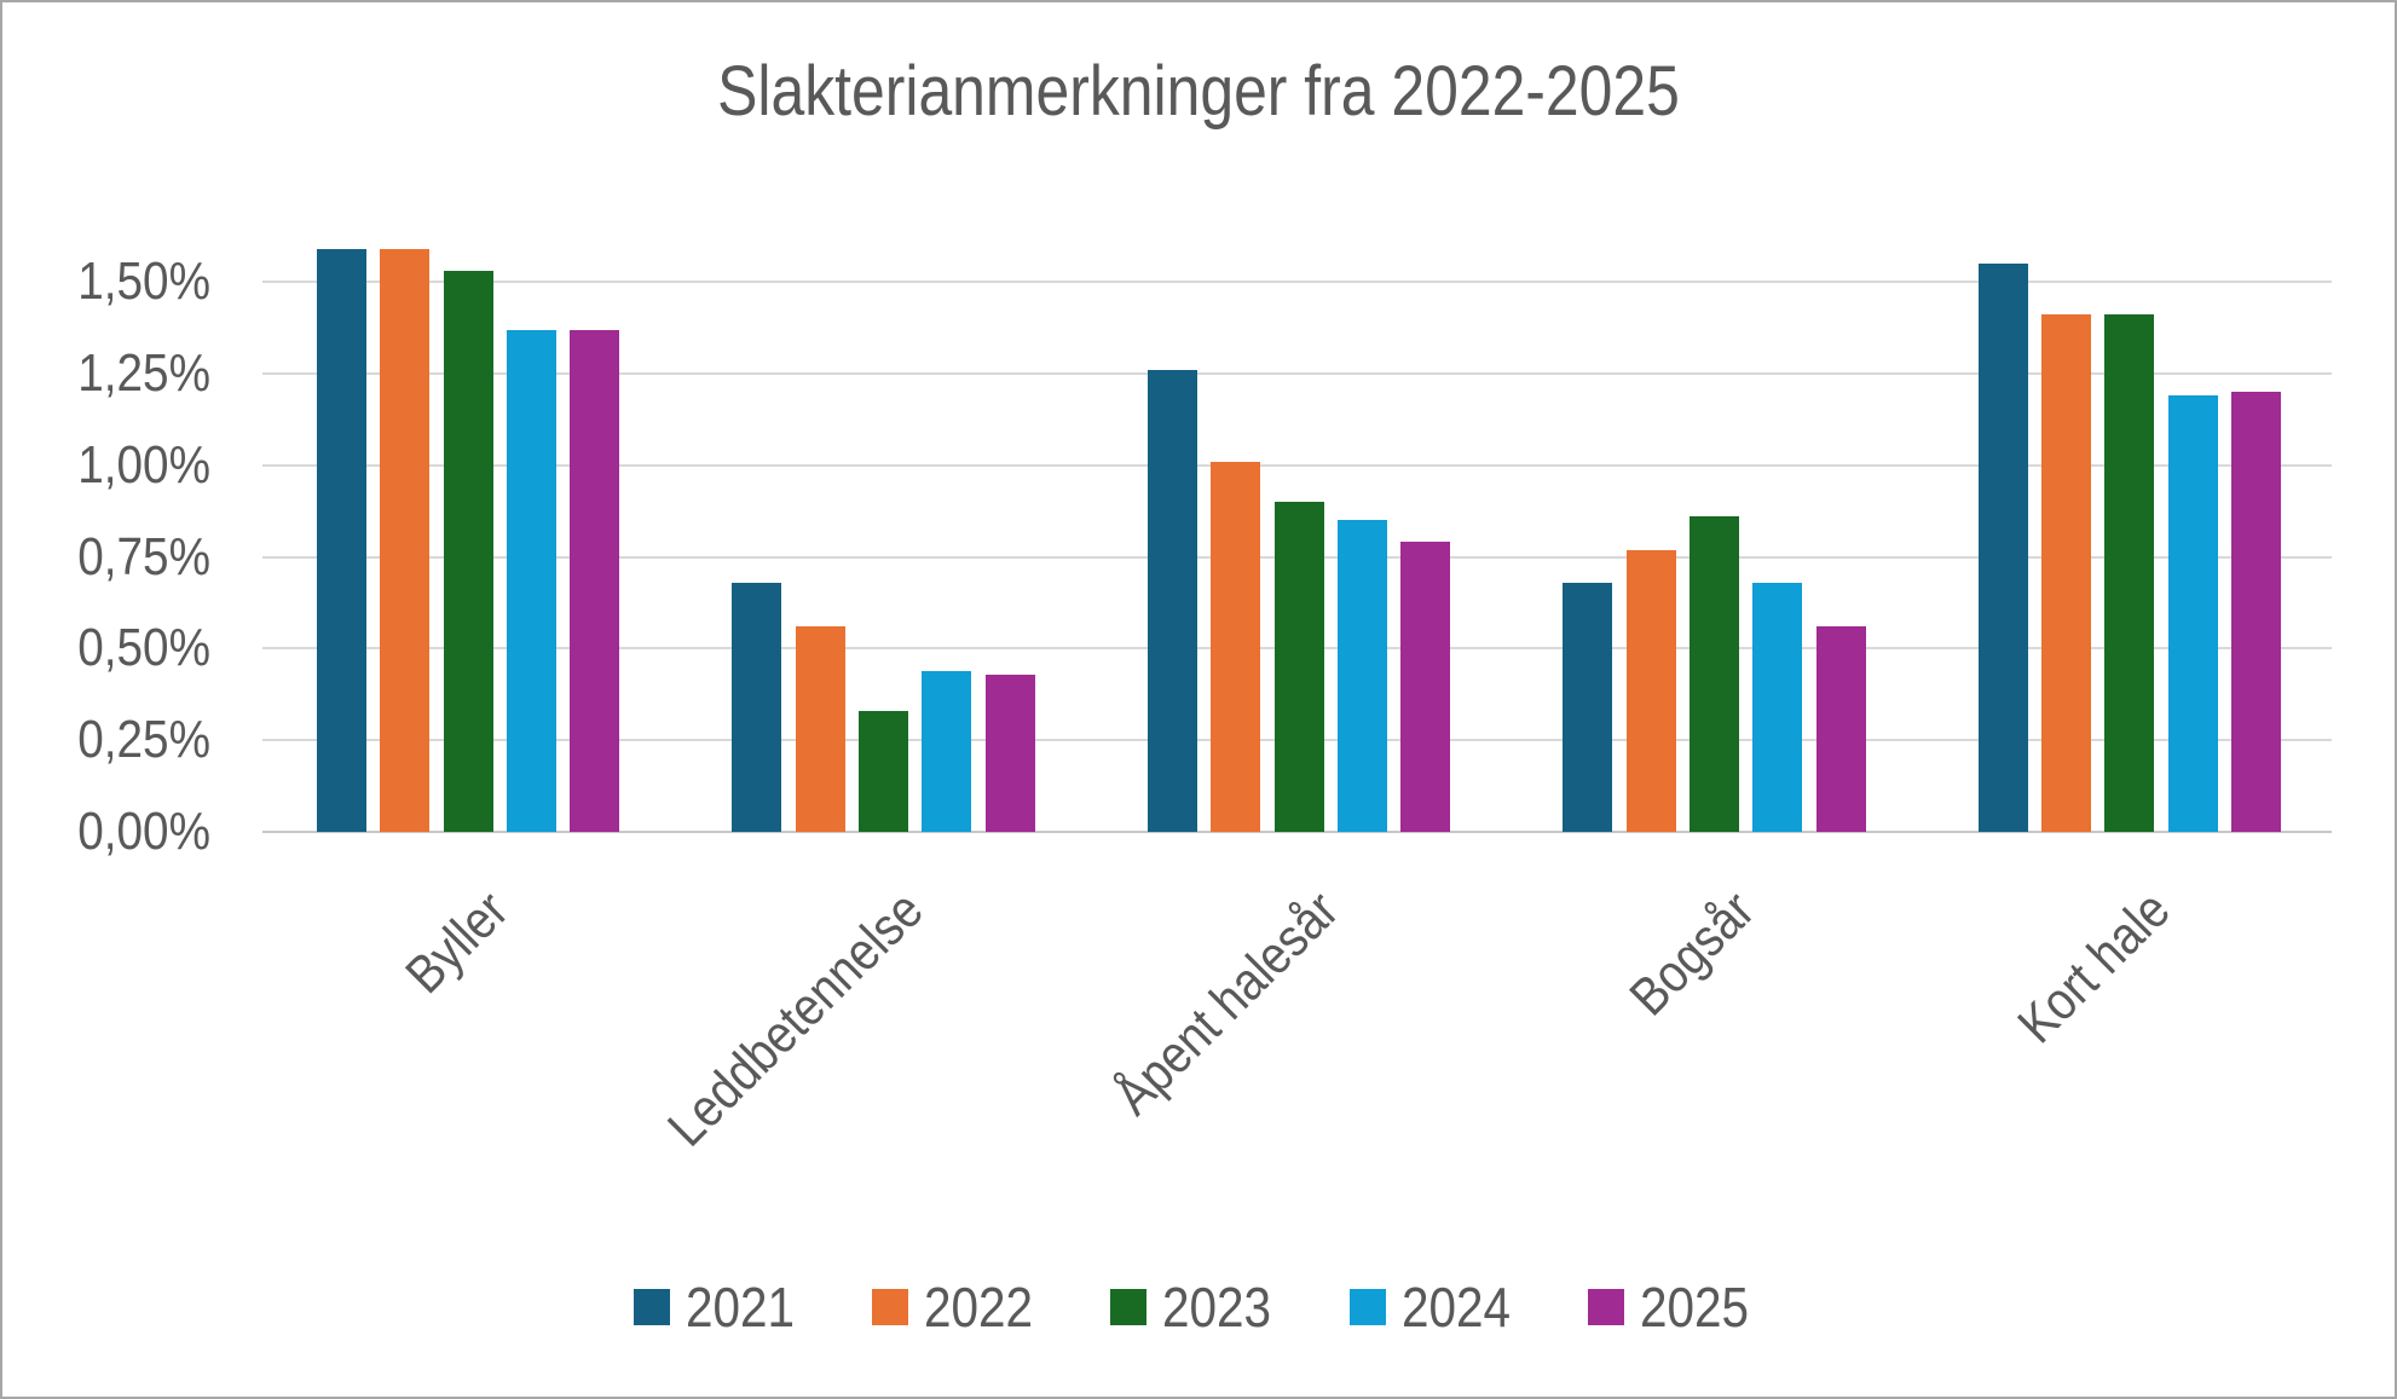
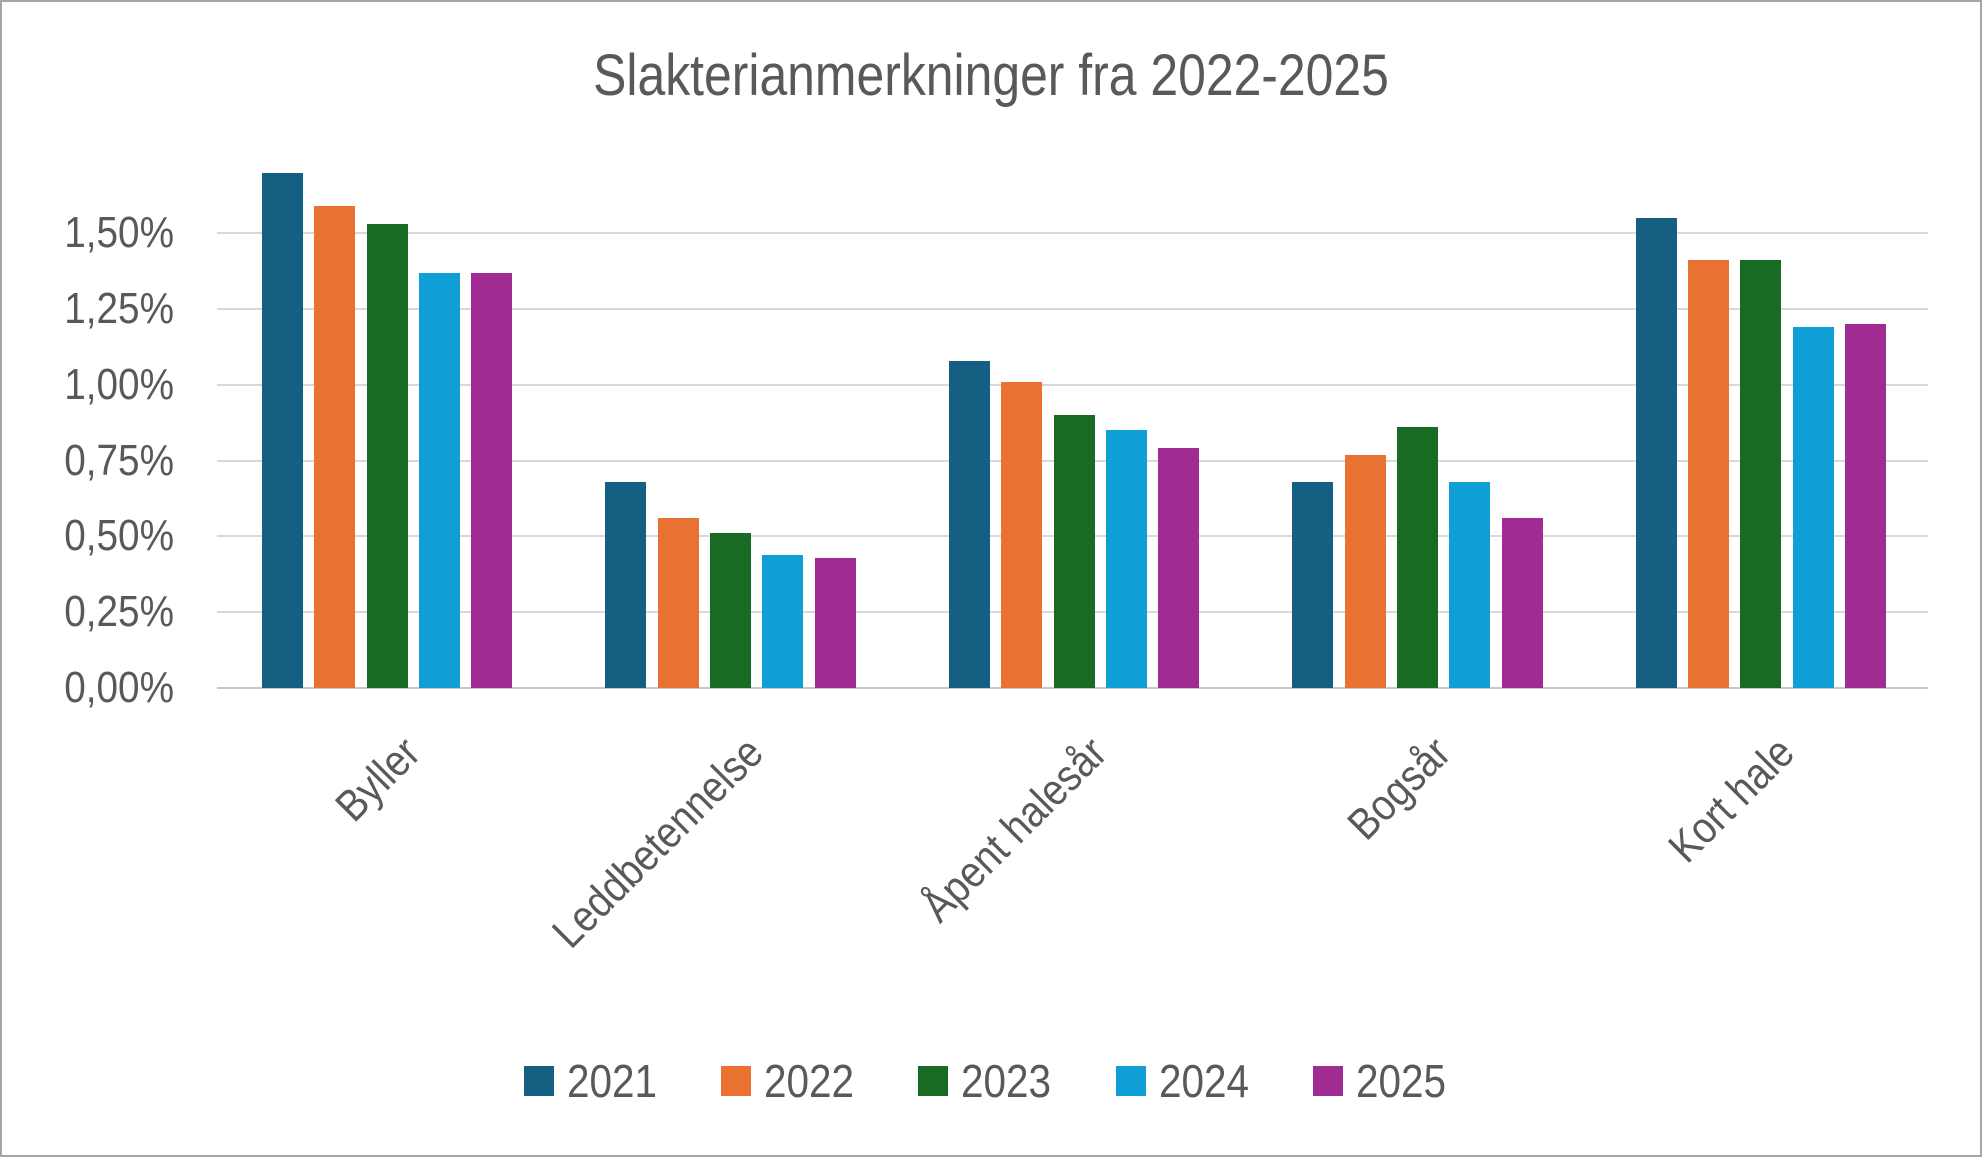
2021/Byller: 1,59% -> 1,70%
2023/Leddbetennelse: 0,33% -> 0,51%
2021/Åpent halesår: 1,26% -> 1,08%
